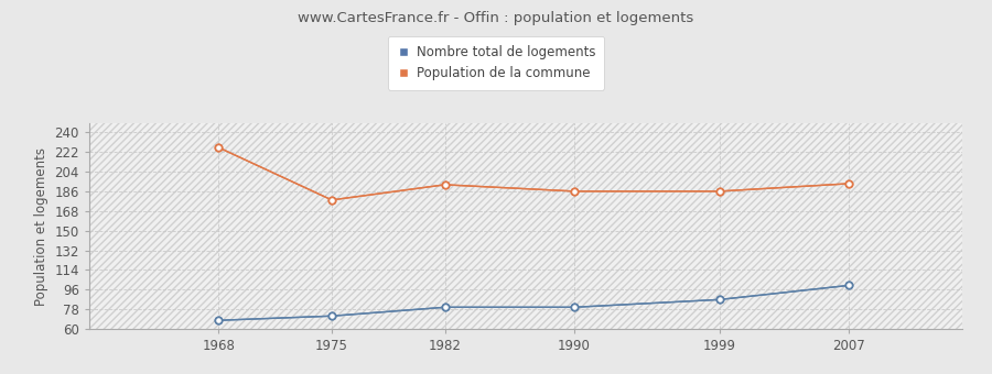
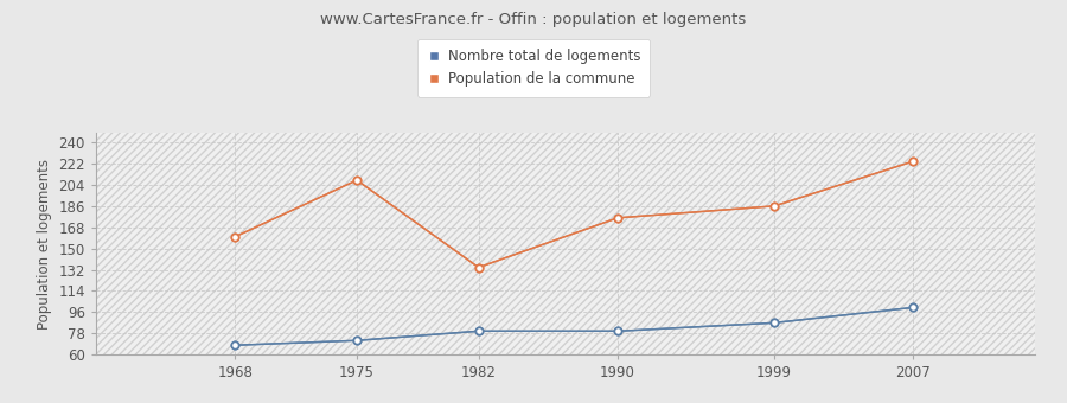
Population de la commune/1968: 226 -> 160
Population de la commune/1975: 178 -> 208
Population de la commune/1982: 192 -> 134
Population de la commune/1990: 186 -> 176
Population de la commune/2007: 193 -> 224
